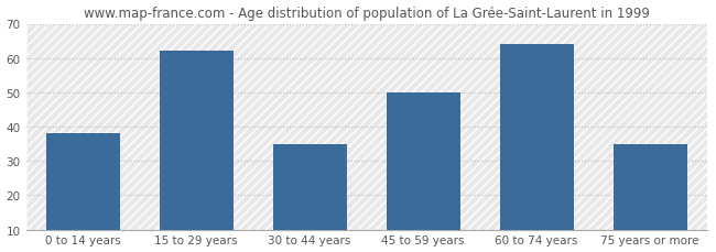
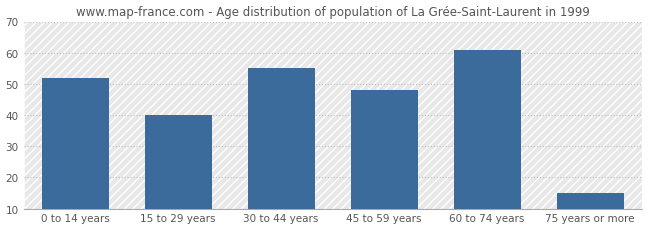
0 to 14 years: 38 -> 52
15 to 29 years: 62 -> 40
30 to 44 years: 35 -> 55
45 to 59 years: 50 -> 48
60 to 74 years: 64 -> 61
75 years or more: 35 -> 15
